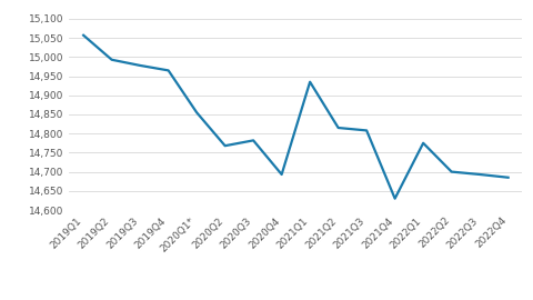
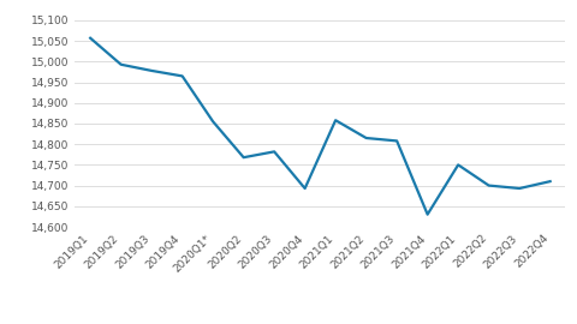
2021Q1: 14,935 -> 14,858
2022Q1: 14,775 -> 14,750
2022Q4: 14,685 -> 14,710
